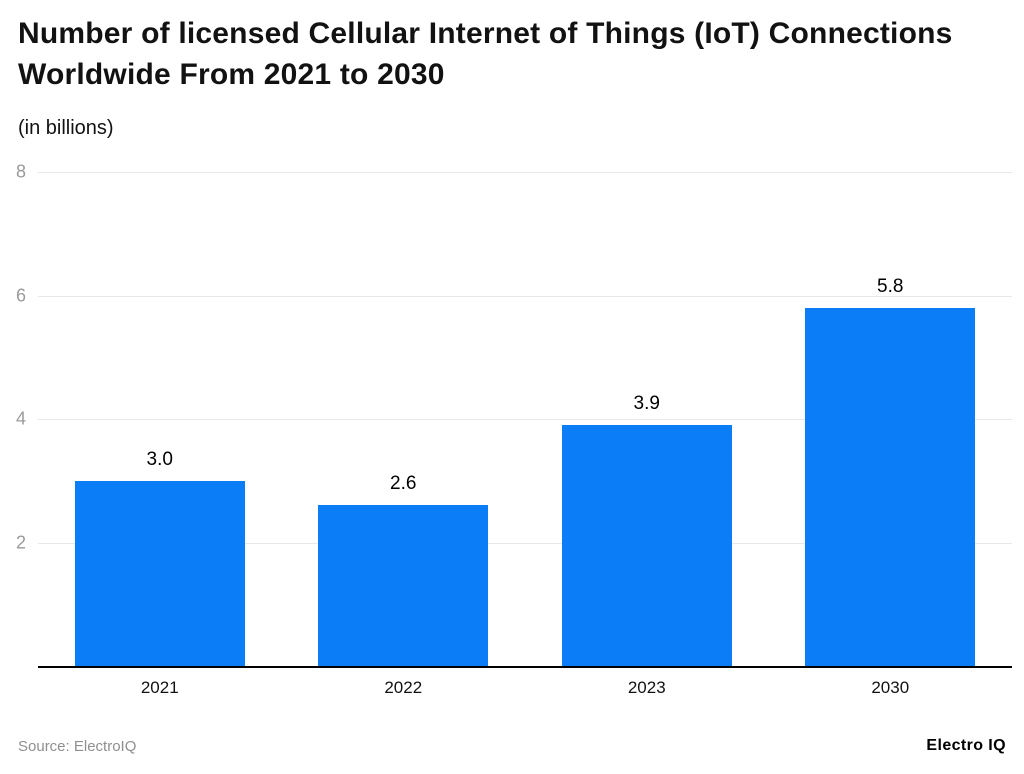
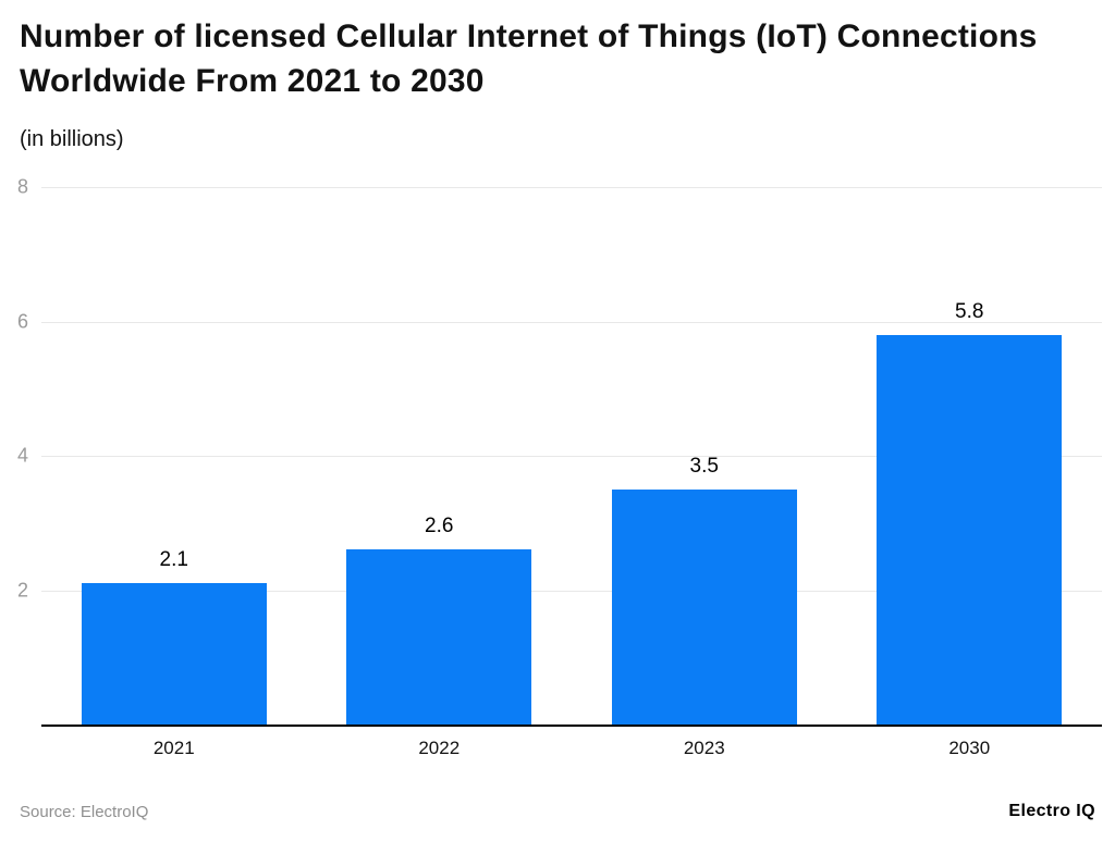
2021: 3.0 -> 2.1
2023: 3.9 -> 3.5
